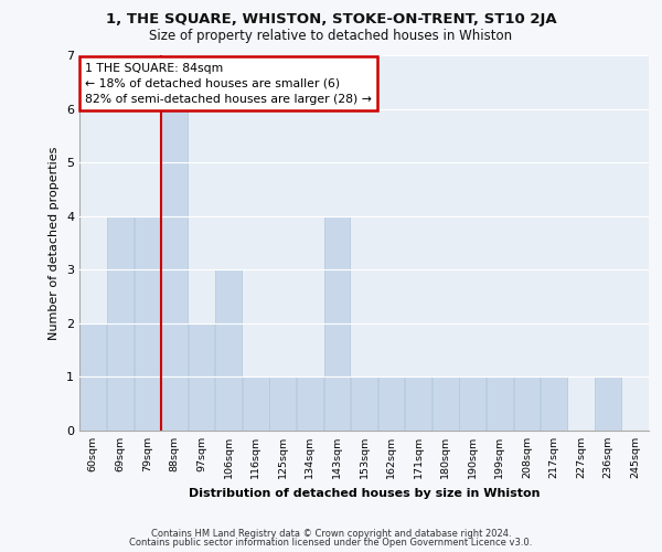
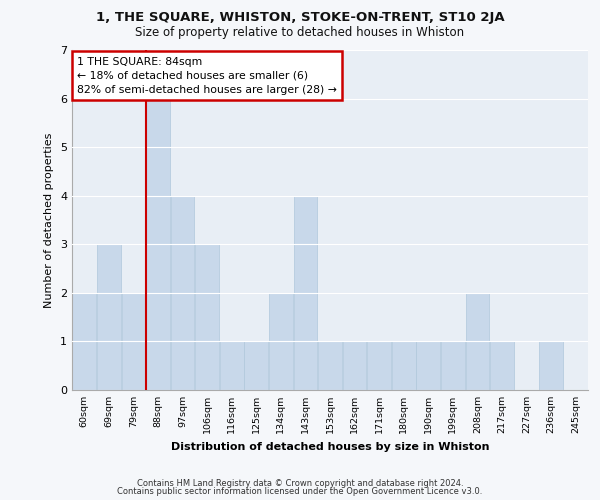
69sqm: 4 -> 3
79sqm: 4 -> 2
97sqm: 2 -> 4
134sqm: 1 -> 2
208sqm: 1 -> 2
